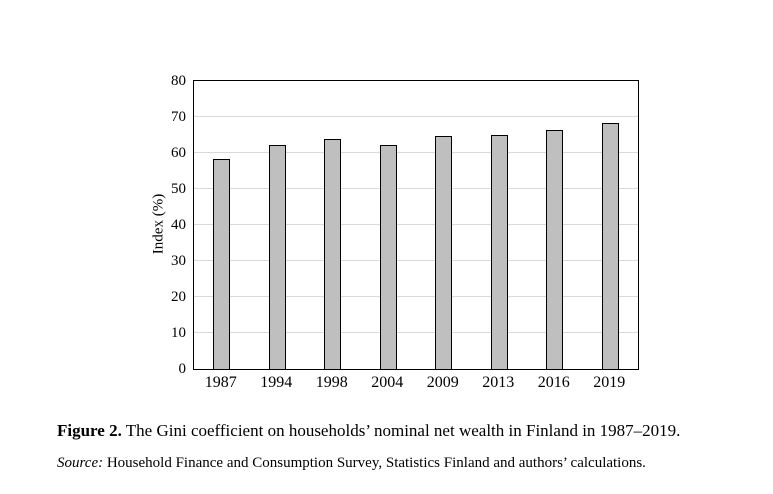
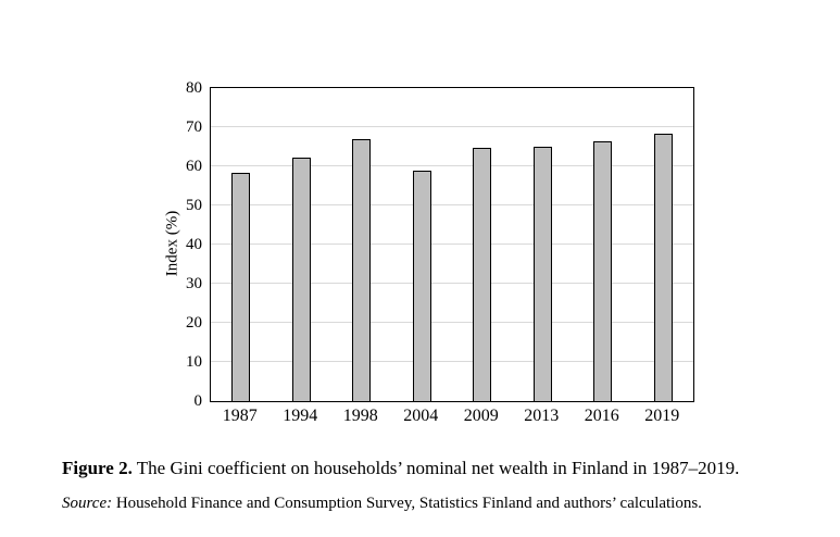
1998: 64 -> 67
2004: 62 -> 59
